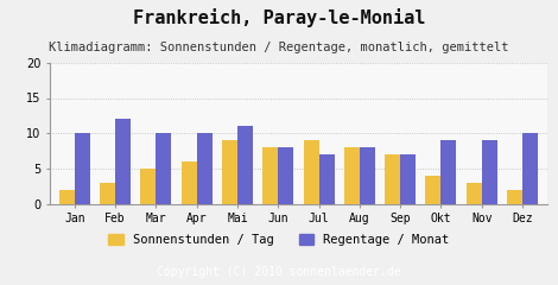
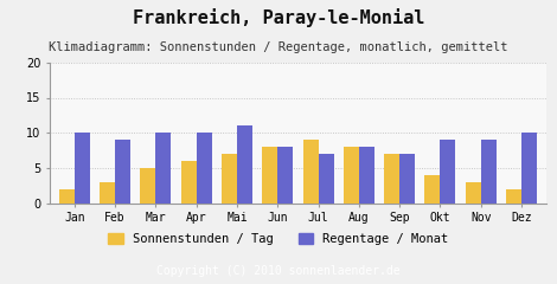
Regentage / Monat/Feb: 12 -> 9
Sonnenstunden / Tag/Mai: 9 -> 7
